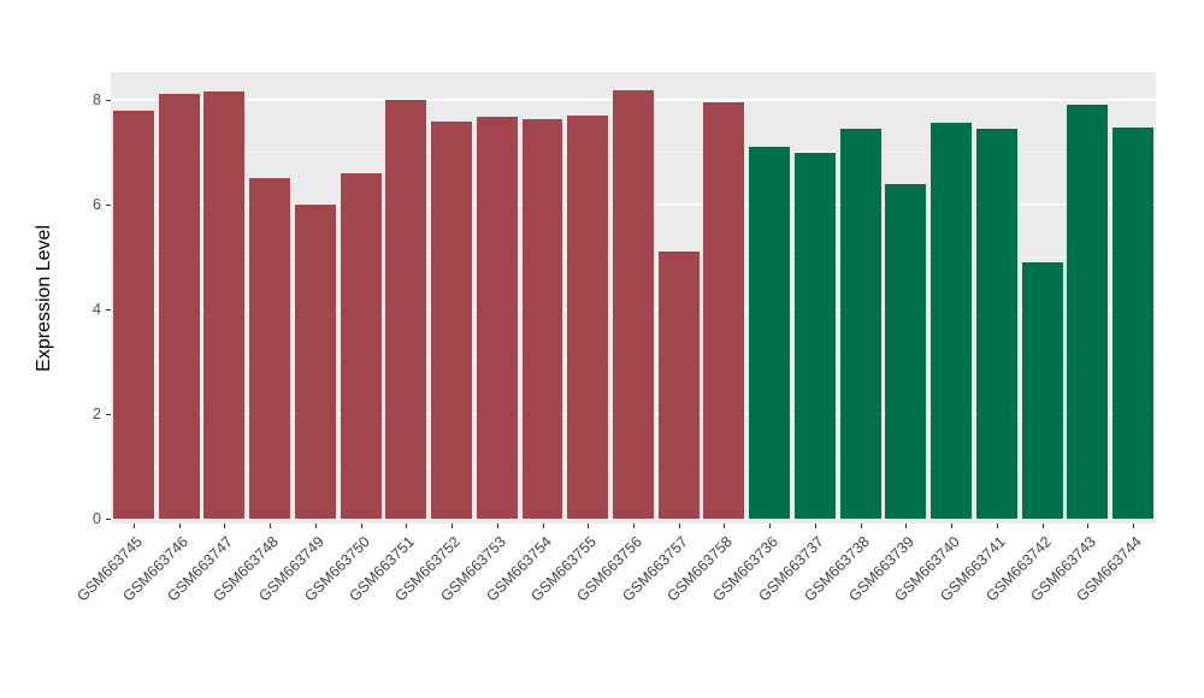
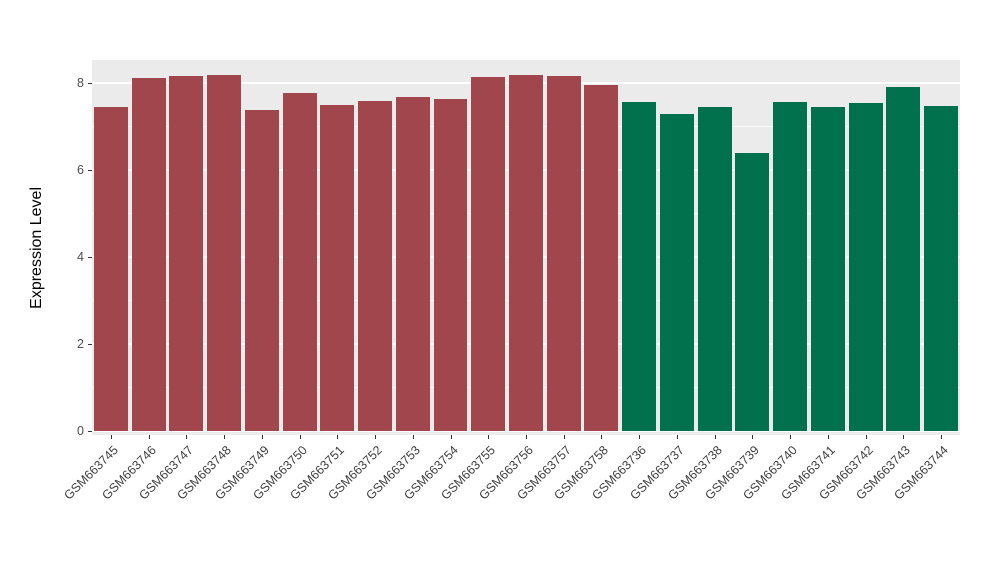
GSM663745: 7.8 -> 7.5
GSM663748: 6.5 -> 8.2
GSM663749: 6.0 -> 7.4
GSM663750: 6.6 -> 7.8
GSM663751: 8.0 -> 7.5
GSM663755: 7.7 -> 8.1
GSM663757: 5.1 -> 8.2
GSM663736: 7.1 -> 7.6
GSM663737: 7.0 -> 7.3
GSM663742: 4.9 -> 7.5
